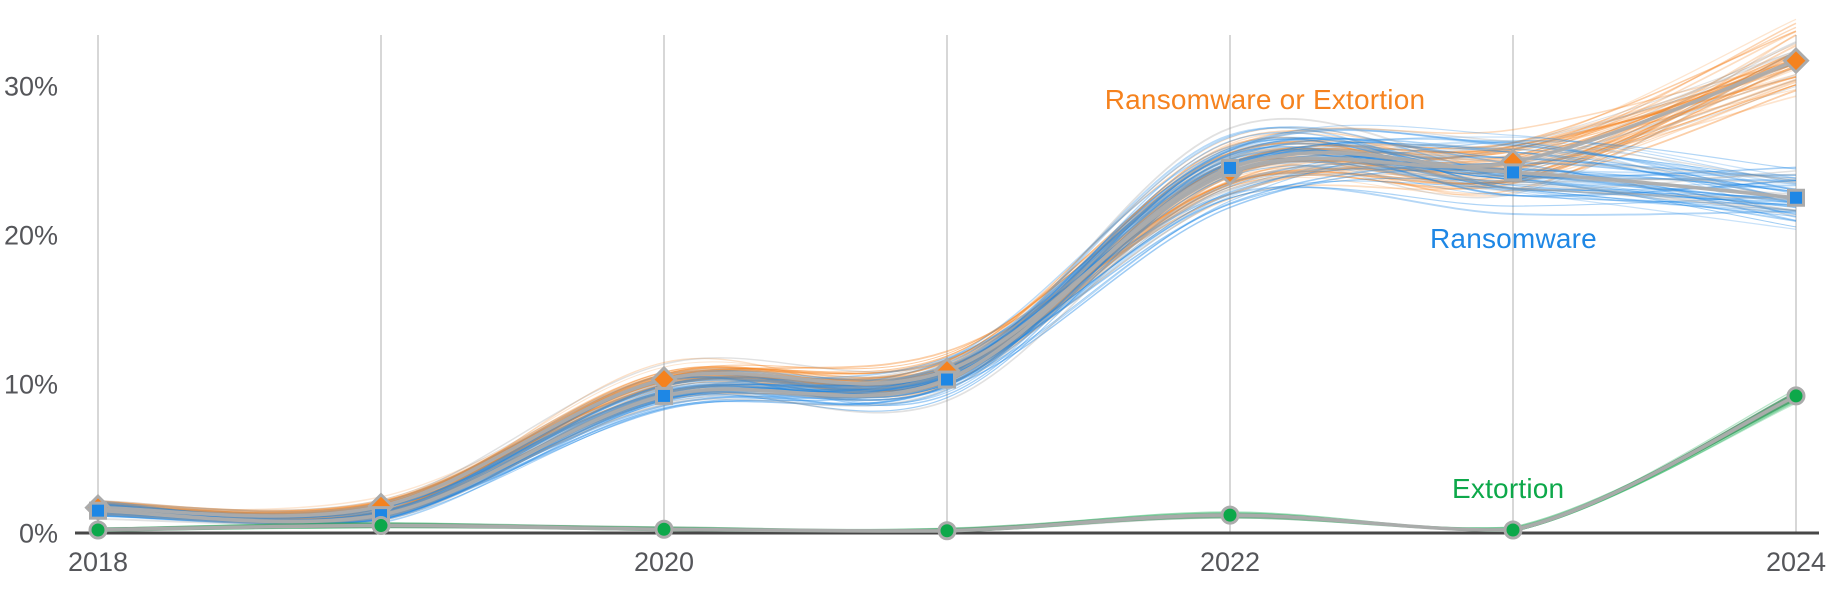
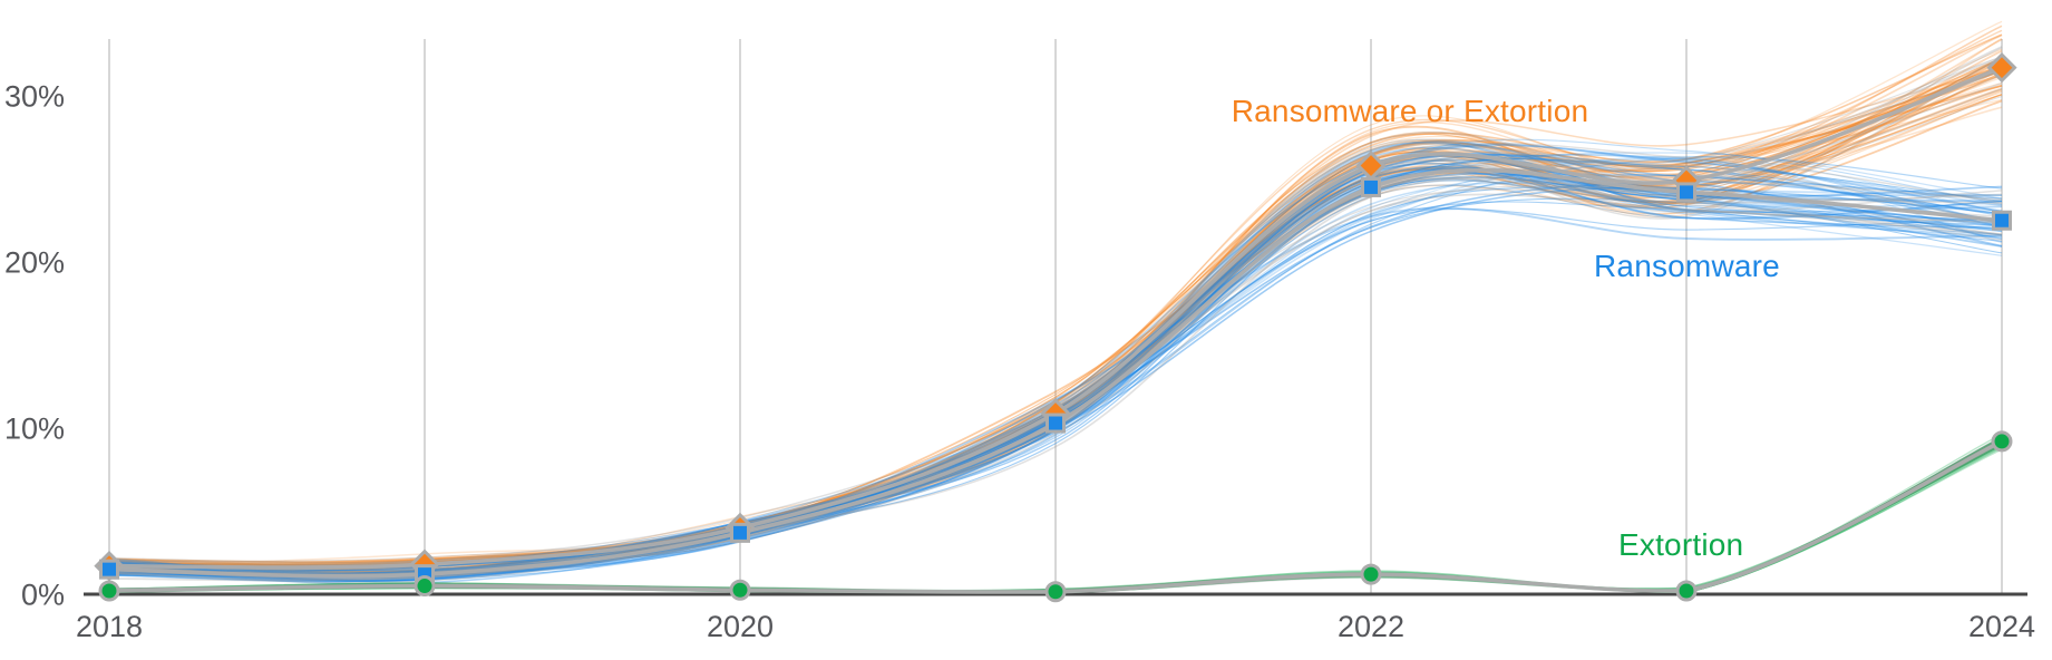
Ransomware or Extortion/2020: 10.3% -> 4.0%
Ransomware/2020: 9.2% -> 3.7%
Ransomware or Extortion/2022: 24.2% -> 25.8%
